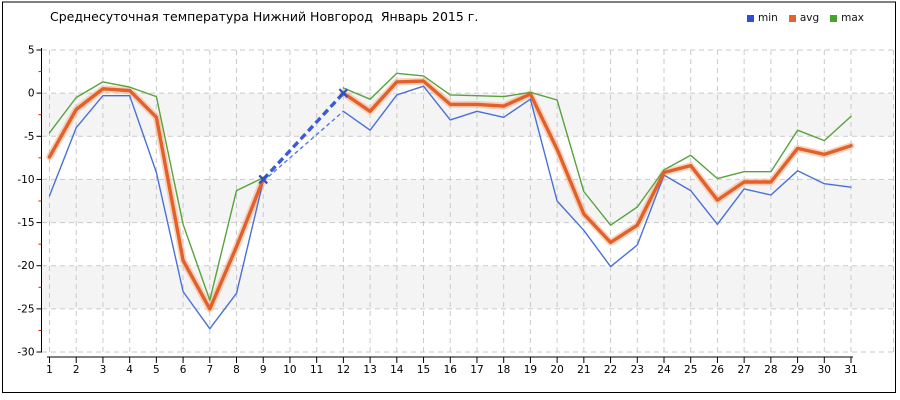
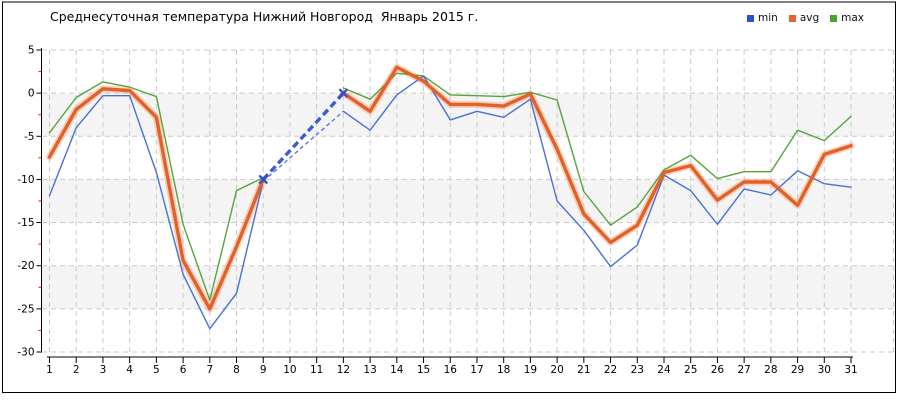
min/6: -23 -> -21
avg/14: 1 -> 3
min/15: 1 -> 2
avg/29: -6 -> -13
